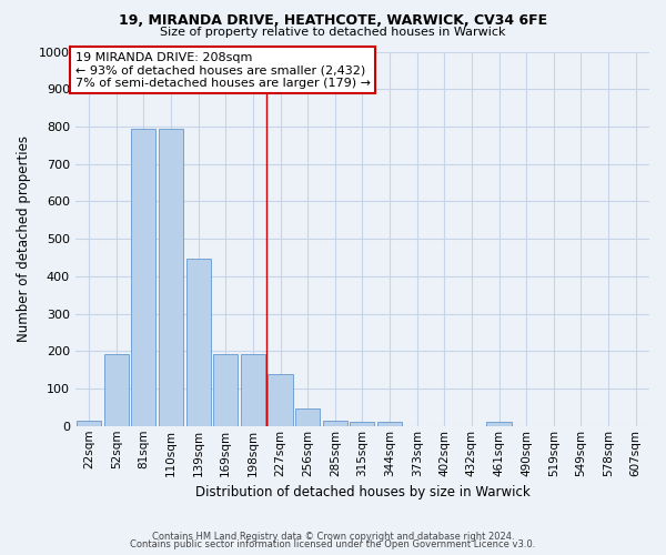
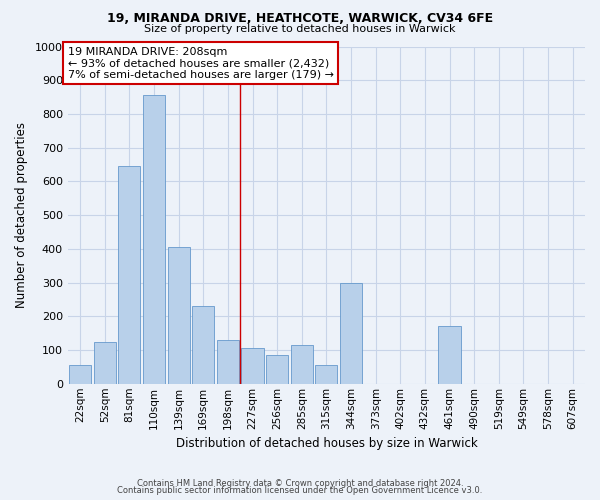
22sqm: 15 -> 55
52sqm: 193 -> 125
81sqm: 793 -> 645
110sqm: 793 -> 855
139sqm: 447 -> 405
169sqm: 193 -> 230
198sqm: 193 -> 130
227sqm: 140 -> 105
256sqm: 48 -> 85
285sqm: 13 -> 115
315sqm: 10 -> 55
344sqm: 10 -> 300
461sqm: 10 -> 170
